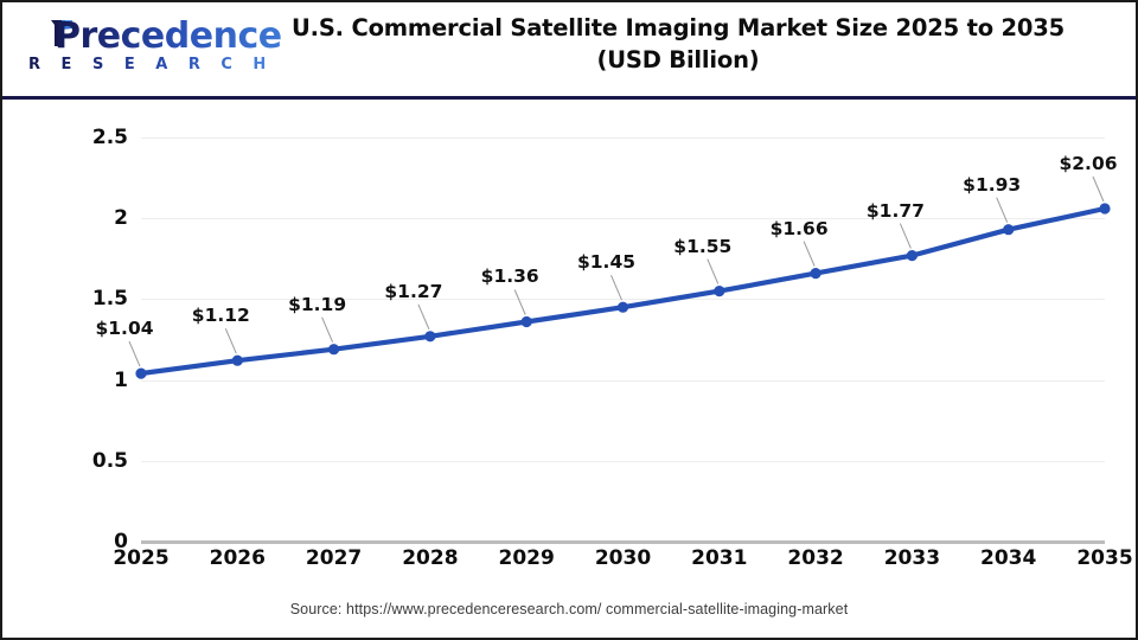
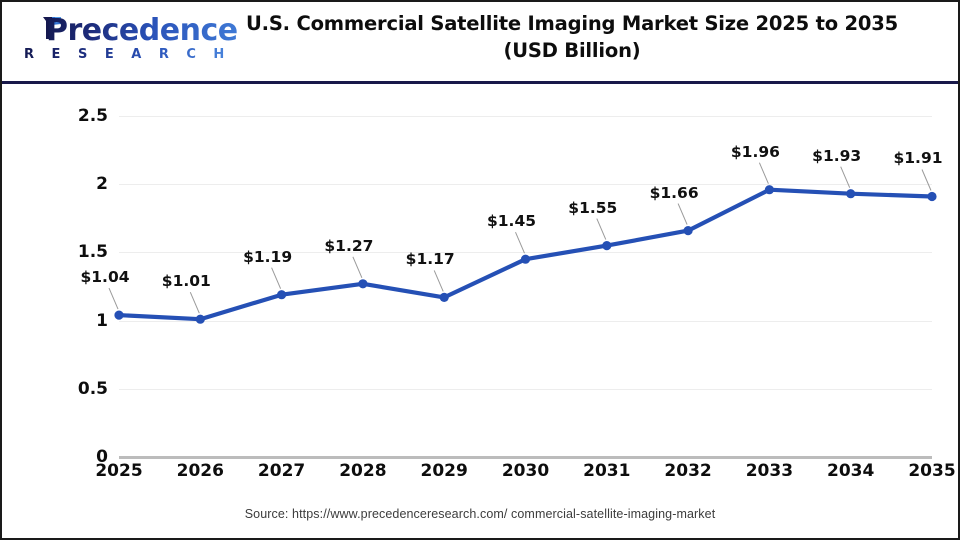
2026: $1.12 -> $1.01
2029: $1.36 -> $1.17
2033: $1.77 -> $1.96
2035: $2.06 -> $1.91
